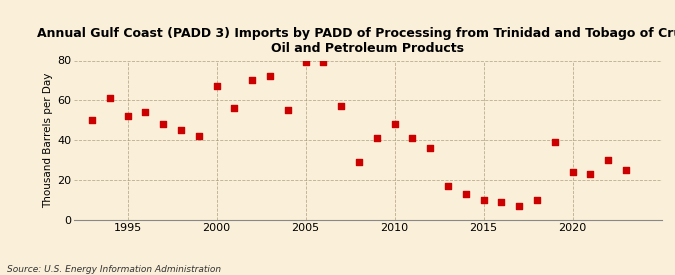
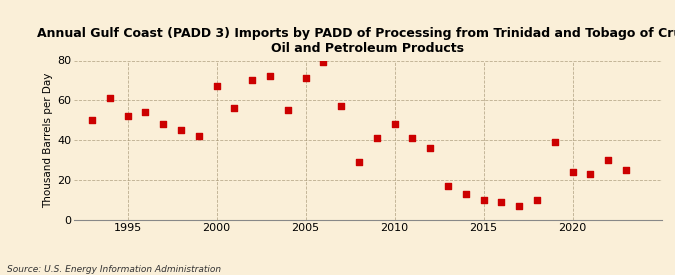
2005: 79 -> 71
